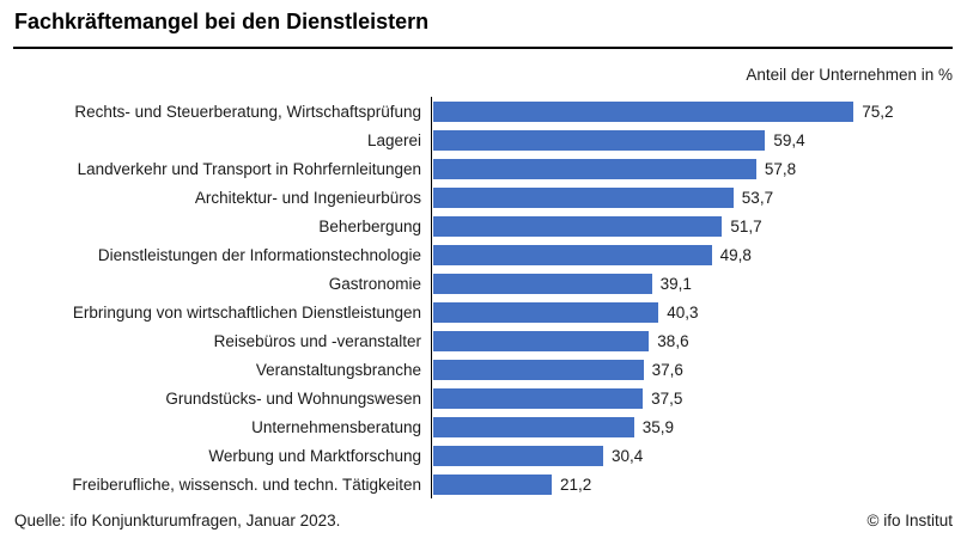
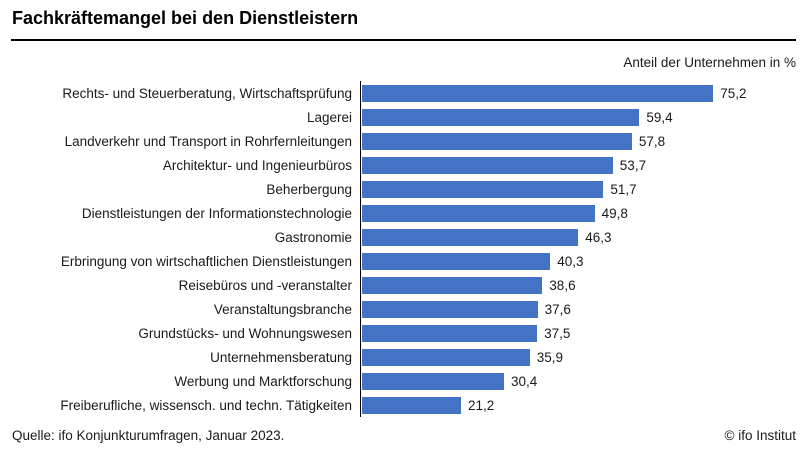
Gastronomie: 39,1 -> 46,3
